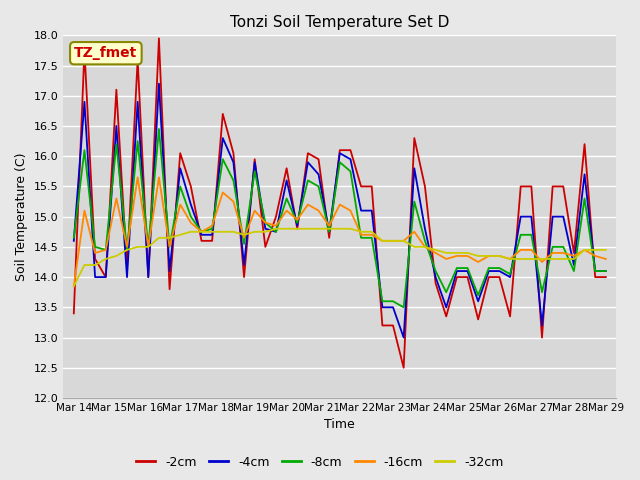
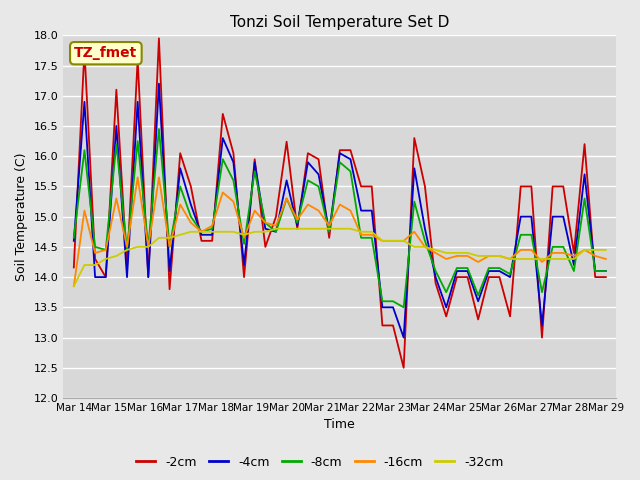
-2cm/Mar 14: 13.40 -> 14.16
-2cm/Mar 20: 15.80 -> 16.24
-16cm/Mar 20: 15.10 -> 15.30
